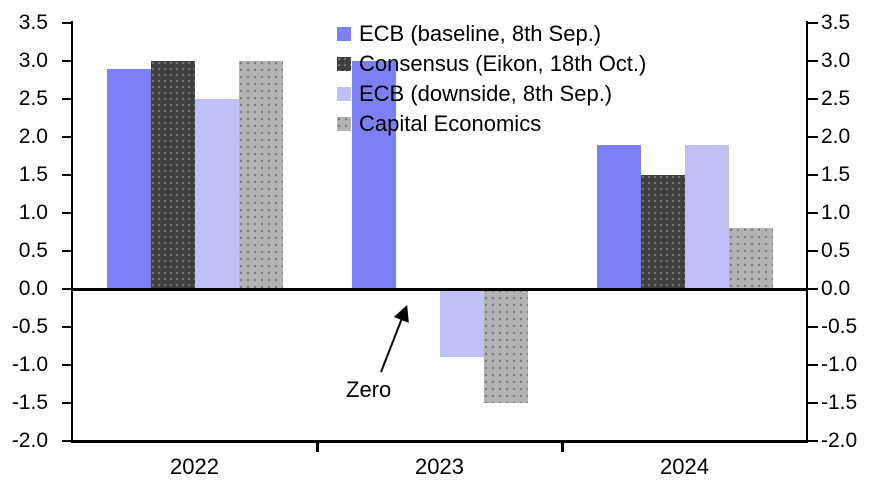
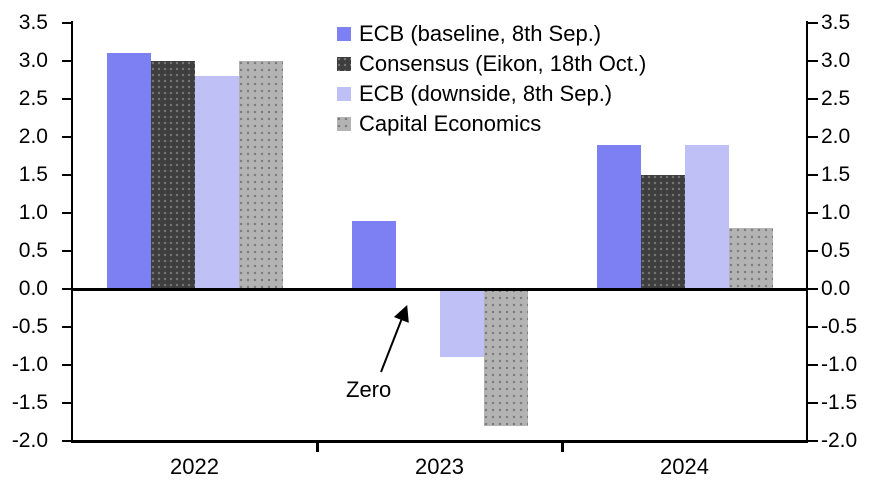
ECB (baseline, 8th Sep.)/2022: 2.9 -> 3.1
ECB (downside, 8th Sep.)/2022: 2.5 -> 2.8
ECB (baseline, 8th Sep.)/2023: 3.0 -> 0.9
Capital Economics/2023: -1.5 -> -1.8
